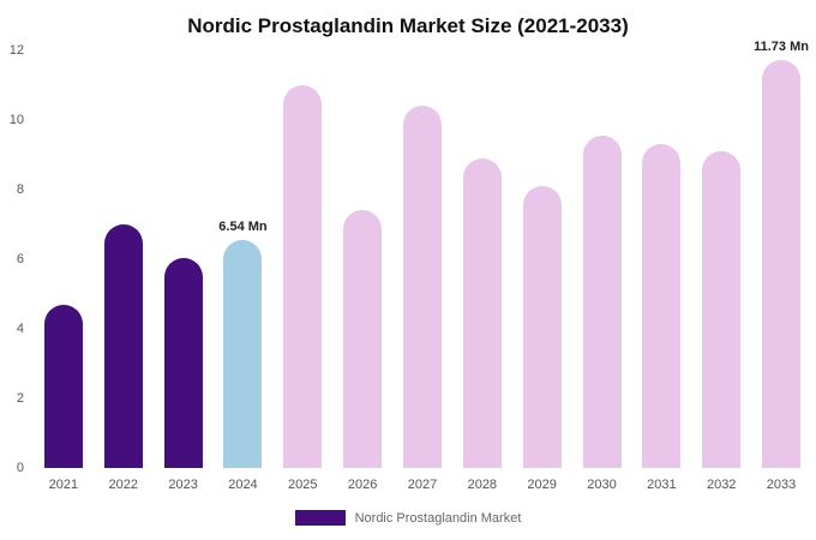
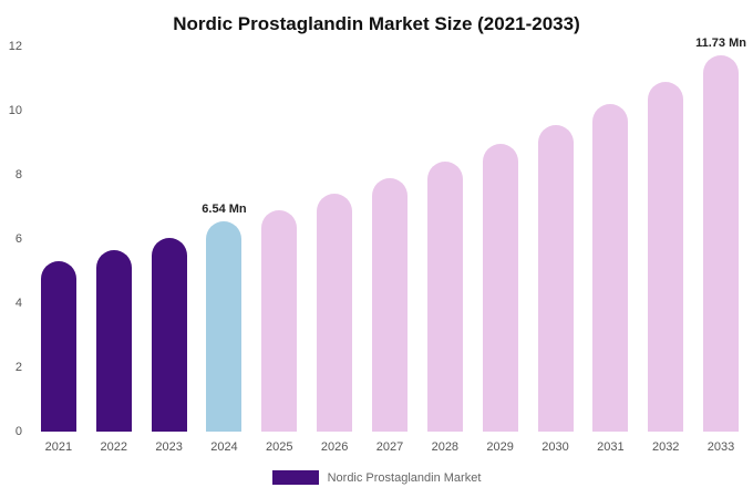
2021: 4.7 -> 5.3
2022: 7.0 -> 5.7
2025: 11.0 -> 6.9
2027: 10.4 -> 7.9
2028: 8.9 -> 8.4
2029: 8.1 -> 8.9
2031: 9.3 -> 10.2
2032: 9.1 -> 10.9
